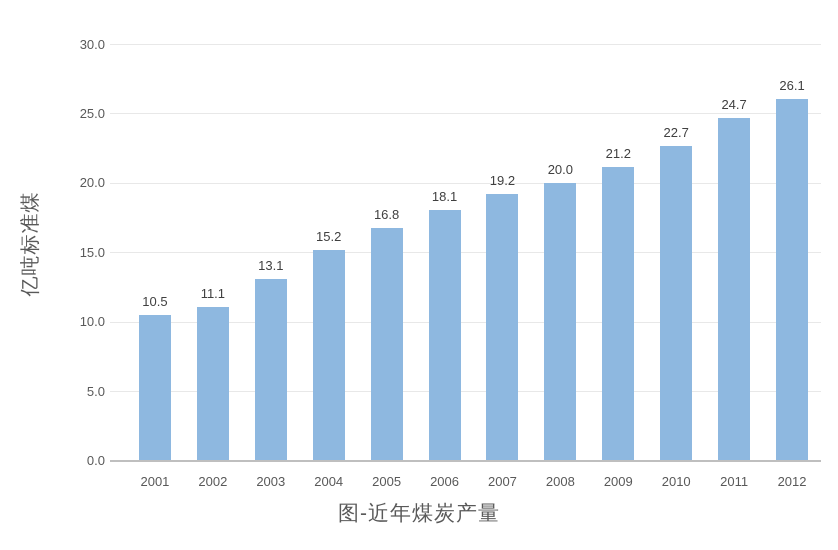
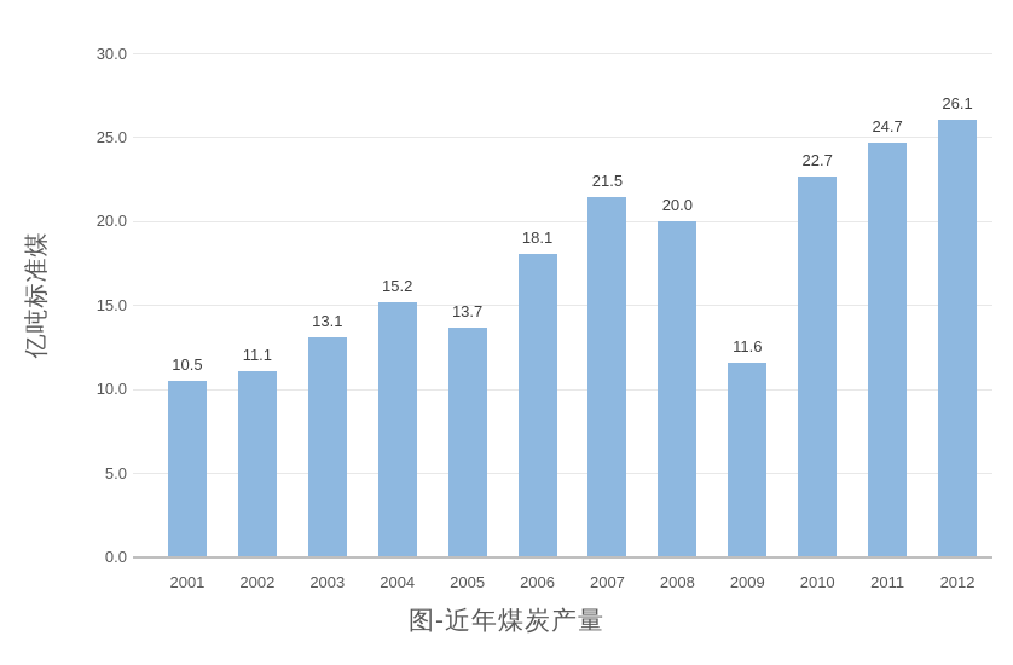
2005: 16.8 -> 13.7
2007: 19.2 -> 21.5
2009: 21.2 -> 11.6
